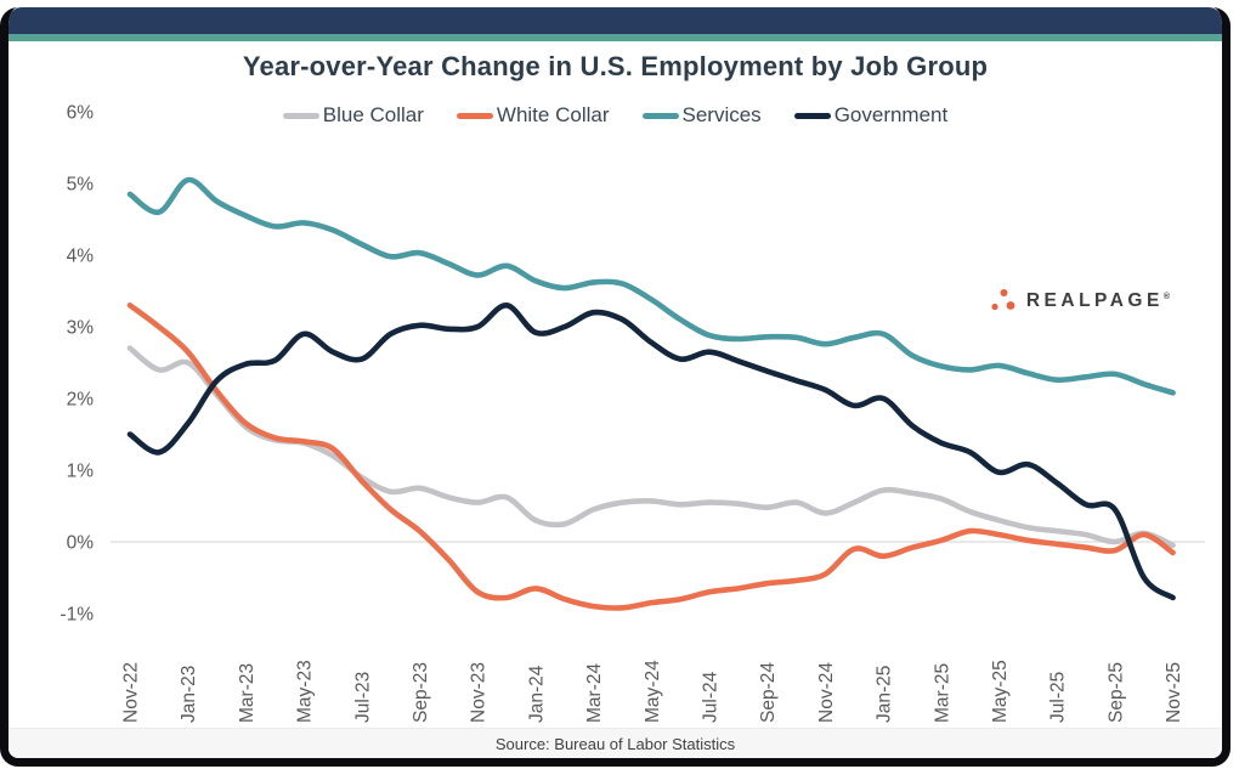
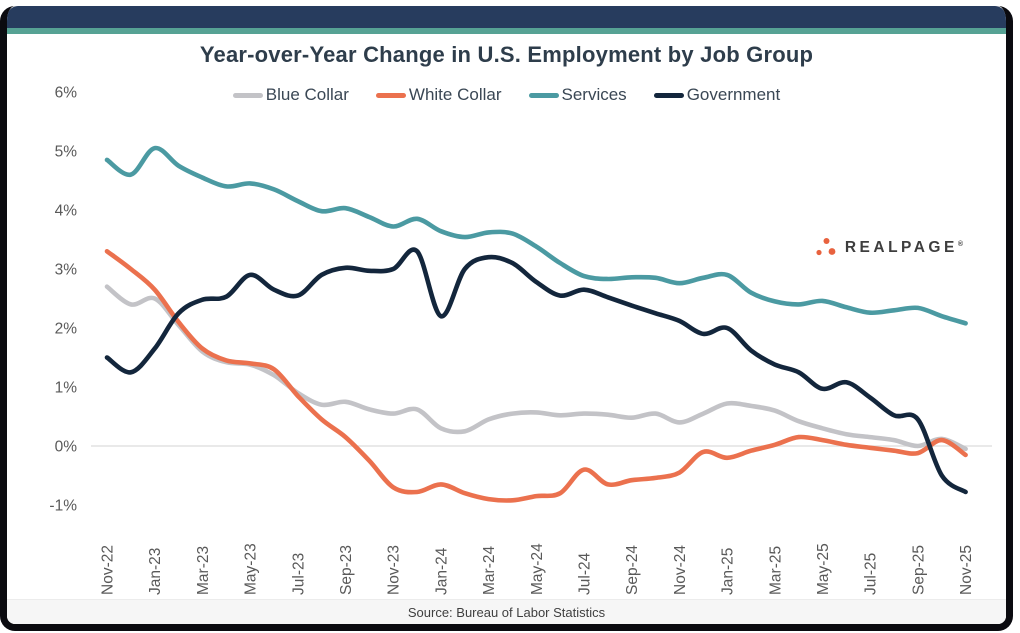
Government/Jan-24: 2.9% -> 2.2%
White Collar/Jul-24: -0.7% -> -0.4%
